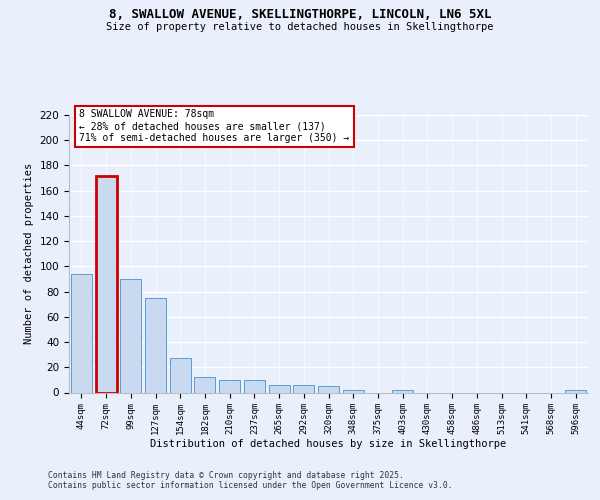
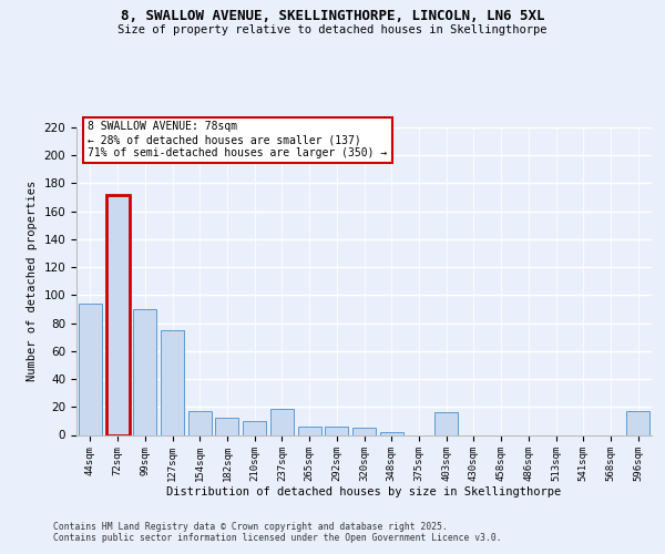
154sqm: 27 -> 17
237sqm: 10 -> 19
403sqm: 2 -> 16
596sqm: 2 -> 17
